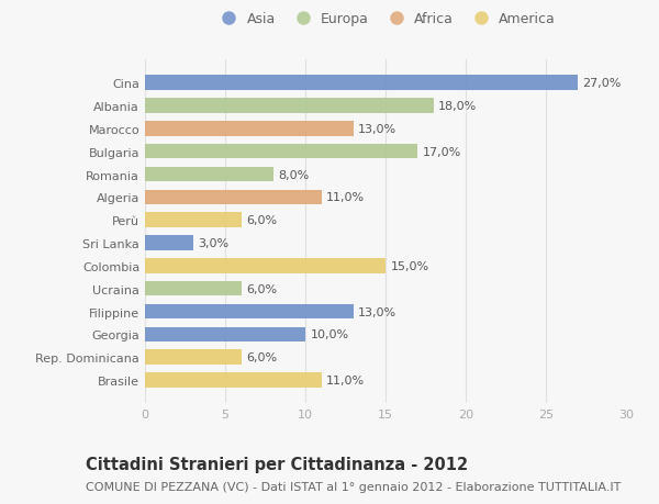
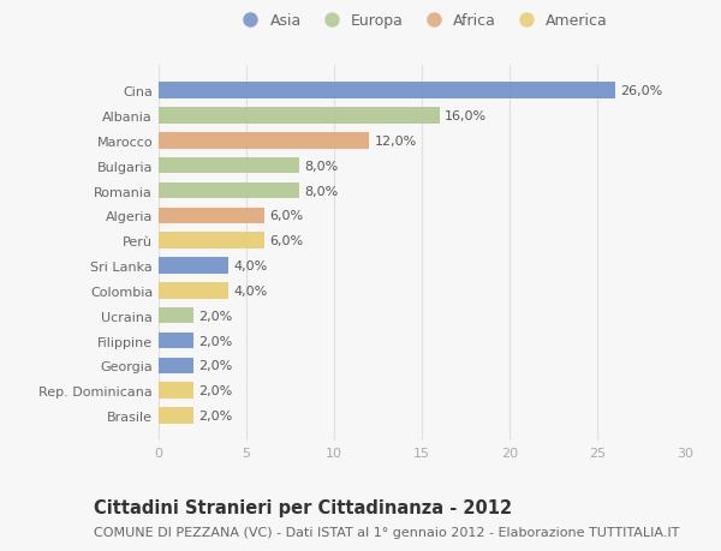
Cina: 27,0% -> 26,0%
Albania: 18,0% -> 16,0%
Marocco: 13,0% -> 12,0%
Bulgaria: 17,0% -> 8,0%
Algeria: 11,0% -> 6,0%
Sri Lanka: 3,0% -> 4,0%
Colombia: 15,0% -> 4,0%
Ucraina: 6,0% -> 2,0%
Filippine: 13,0% -> 2,0%
Georgia: 10,0% -> 2,0%
Rep. Dominicana: 6,0% -> 2,0%
Brasile: 11,0% -> 2,0%
